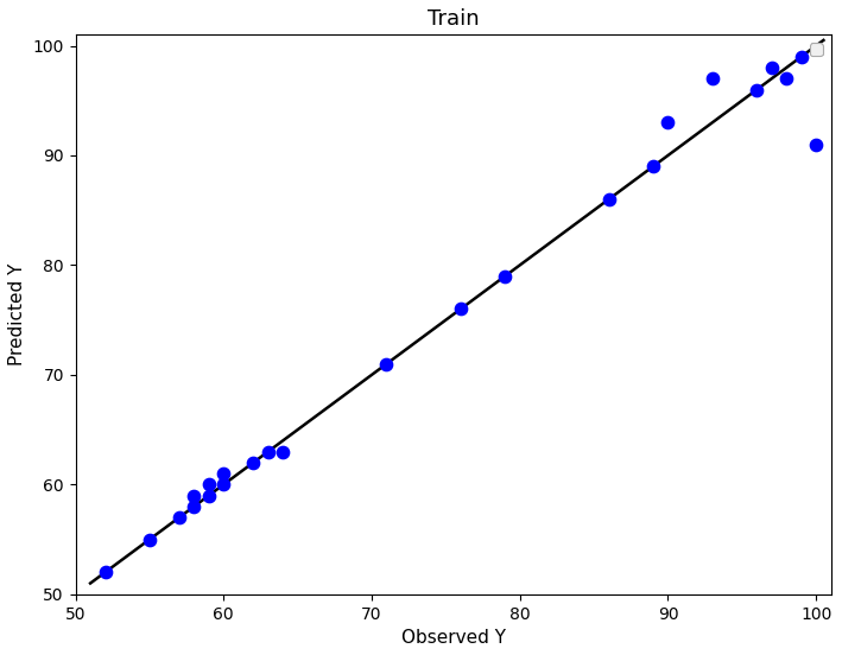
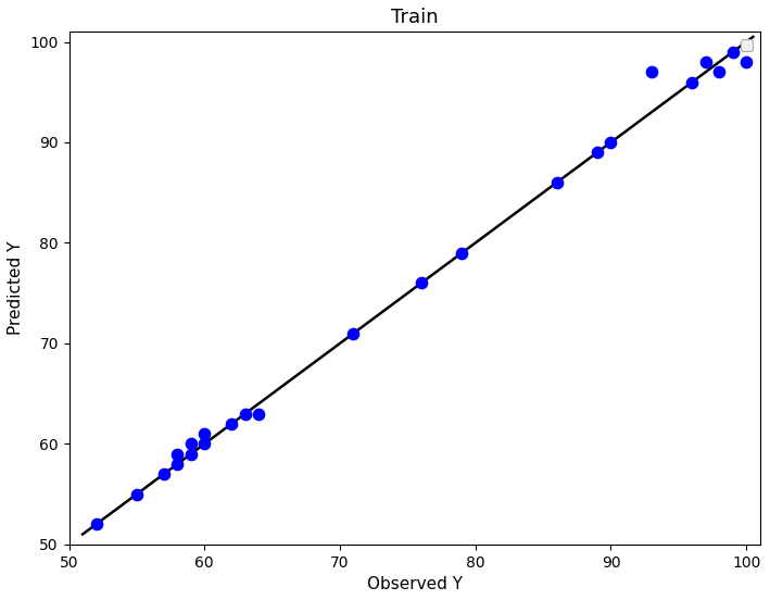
90: 93 -> 90
100: 91 -> 98
